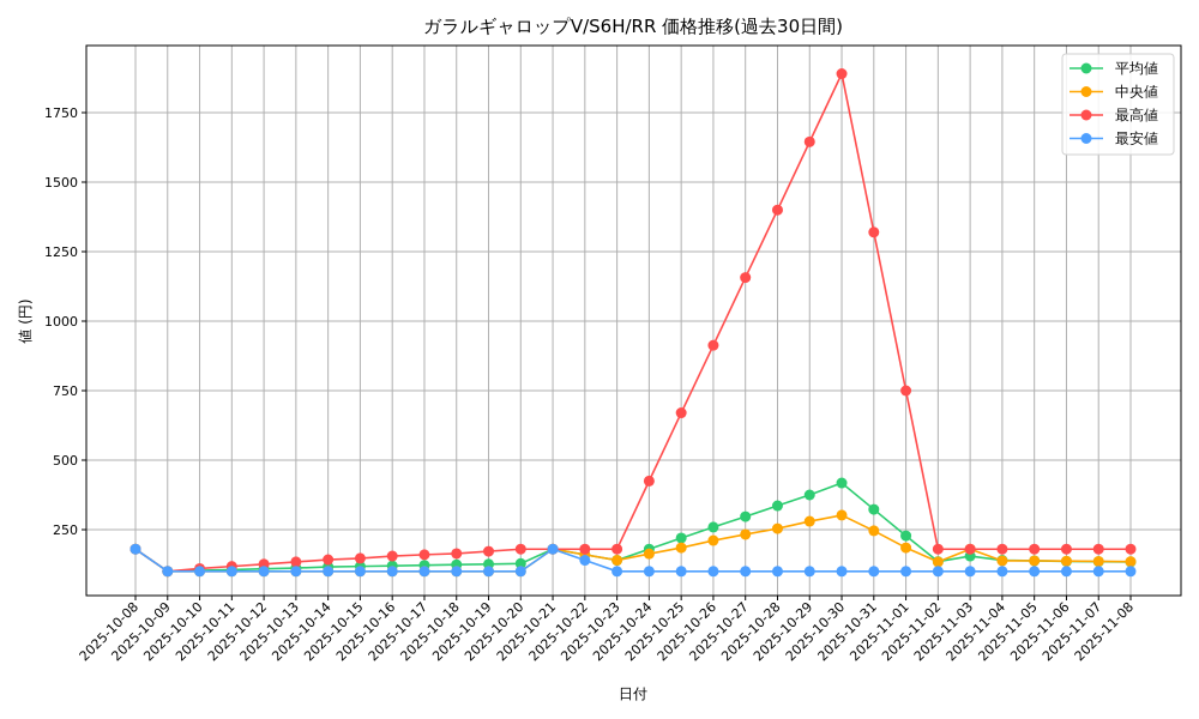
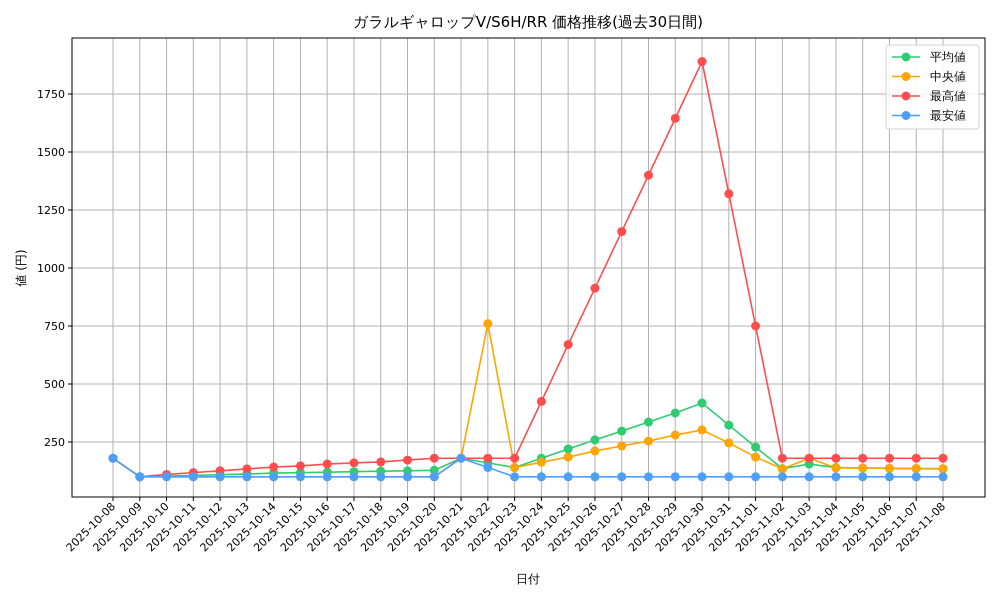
中央値/2025-10-22: 160 -> 760
